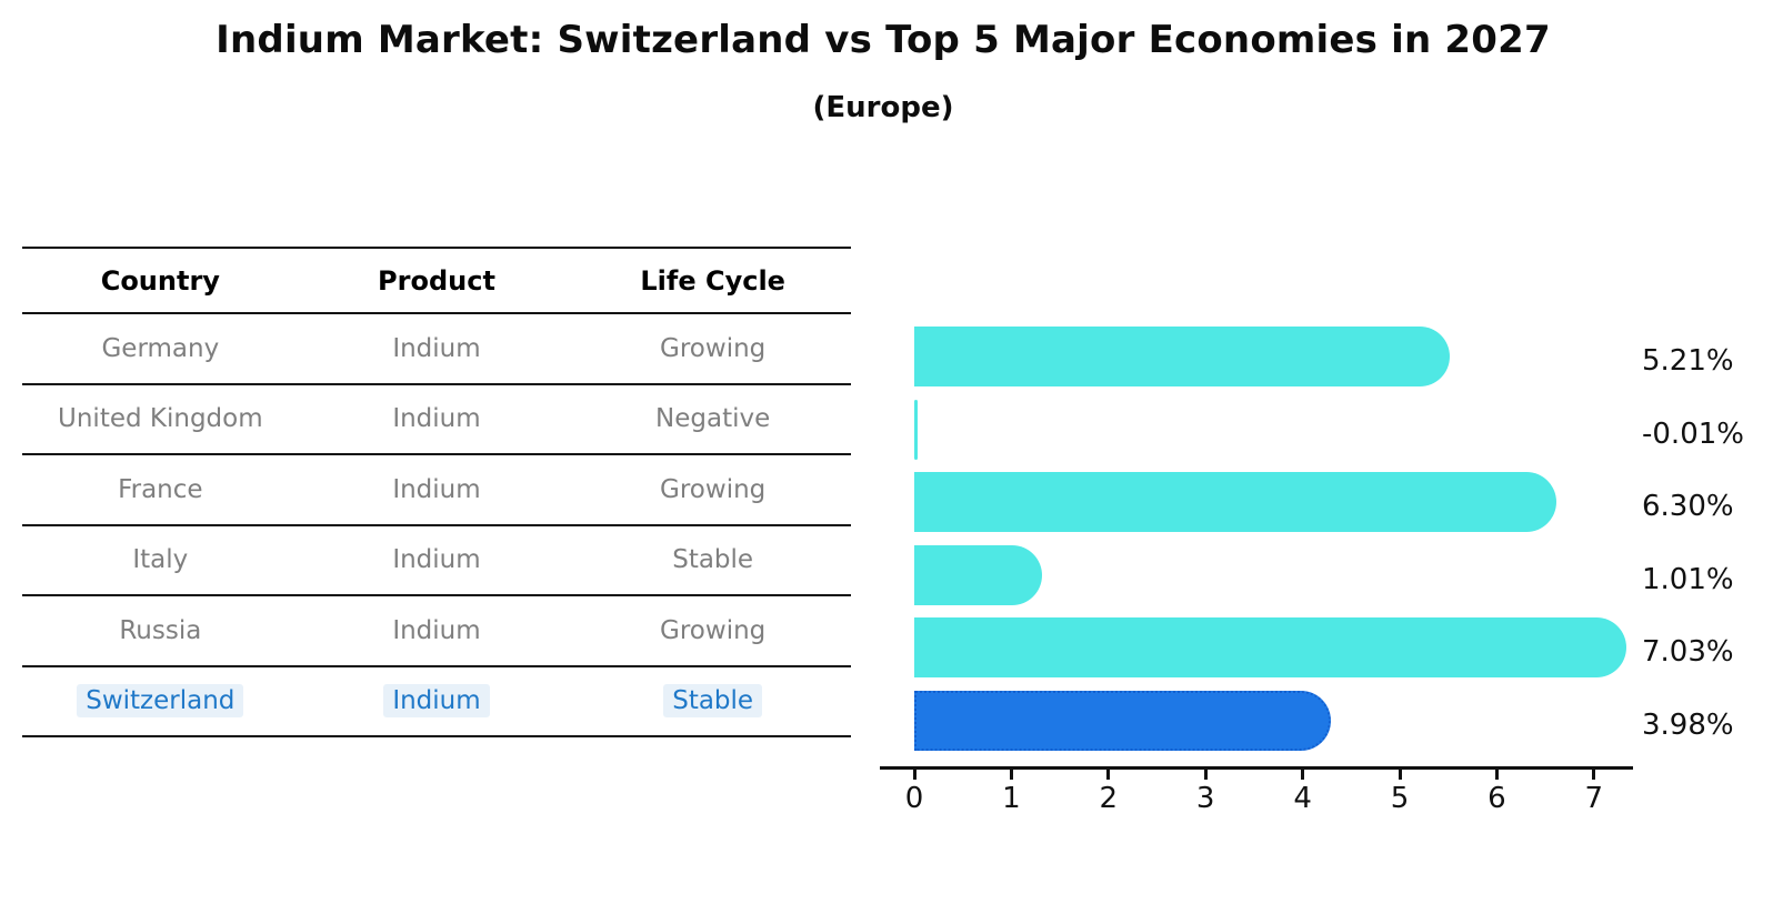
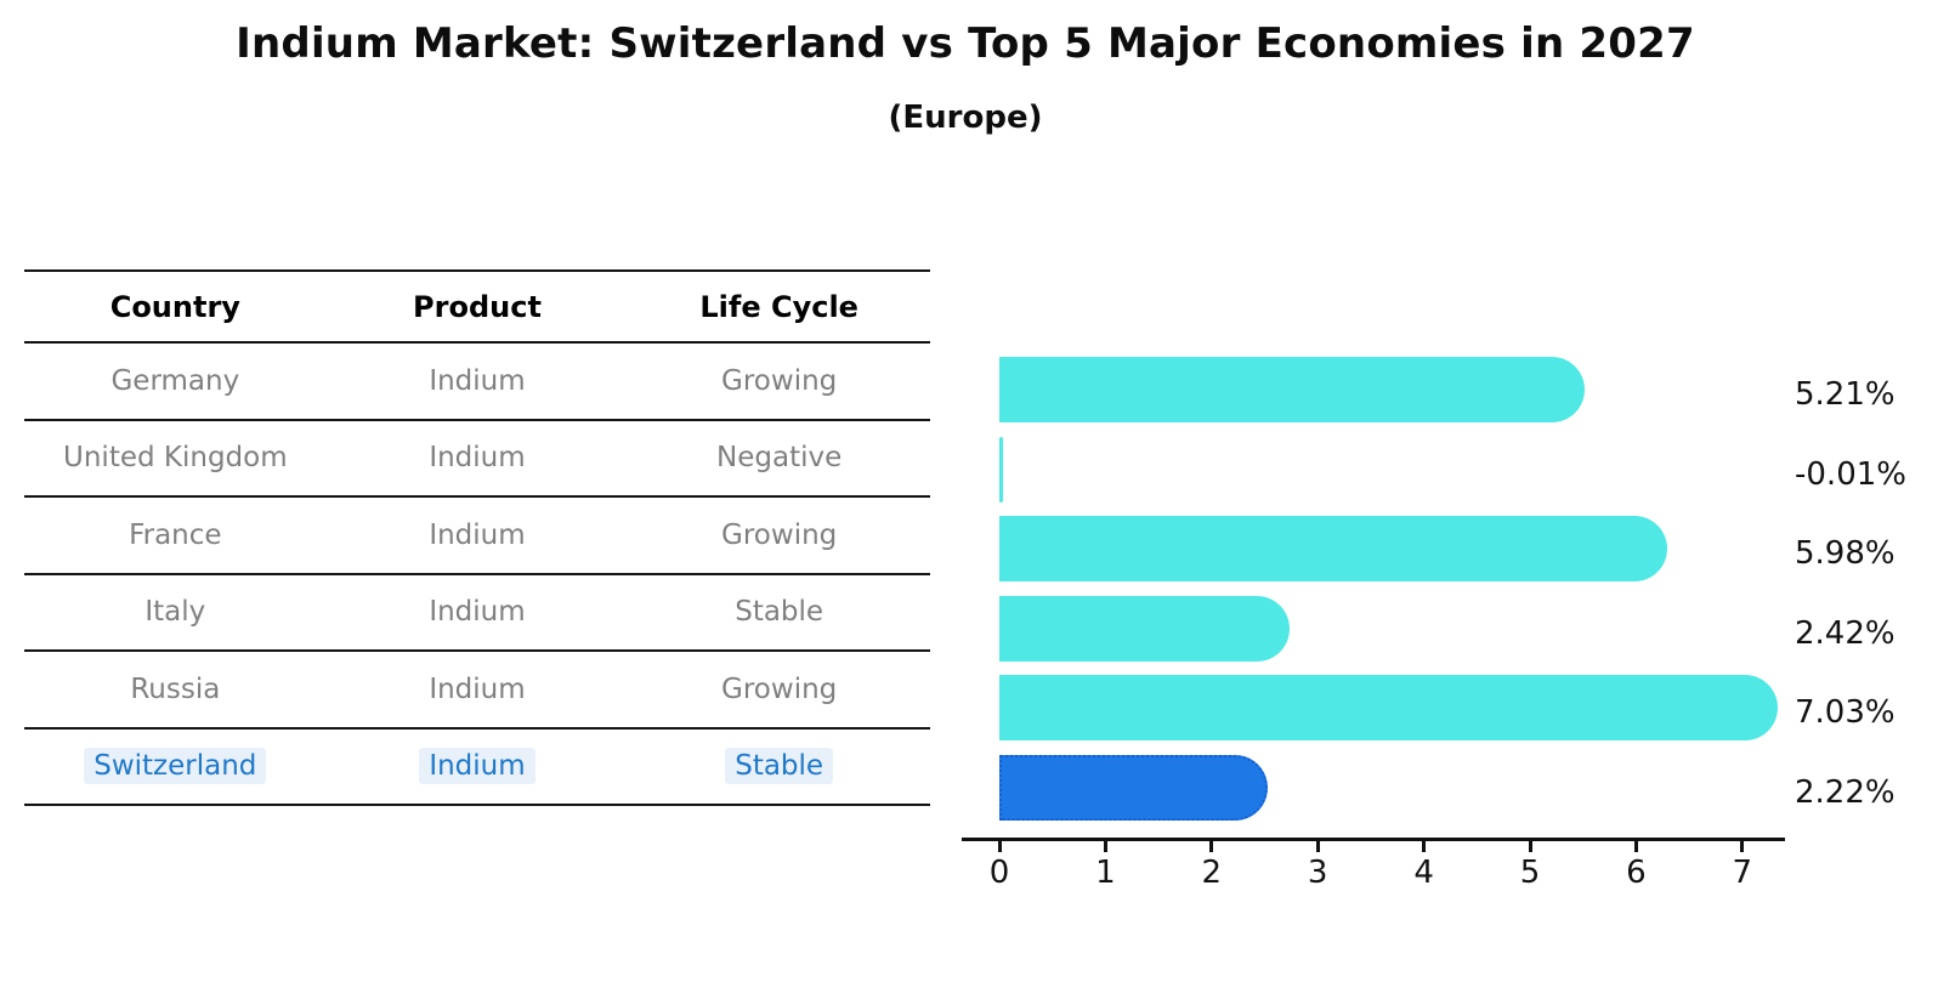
France: 6.30% -> 5.98%
Italy: 1.01% -> 2.42%
Switzerland: 3.98% -> 2.22%
